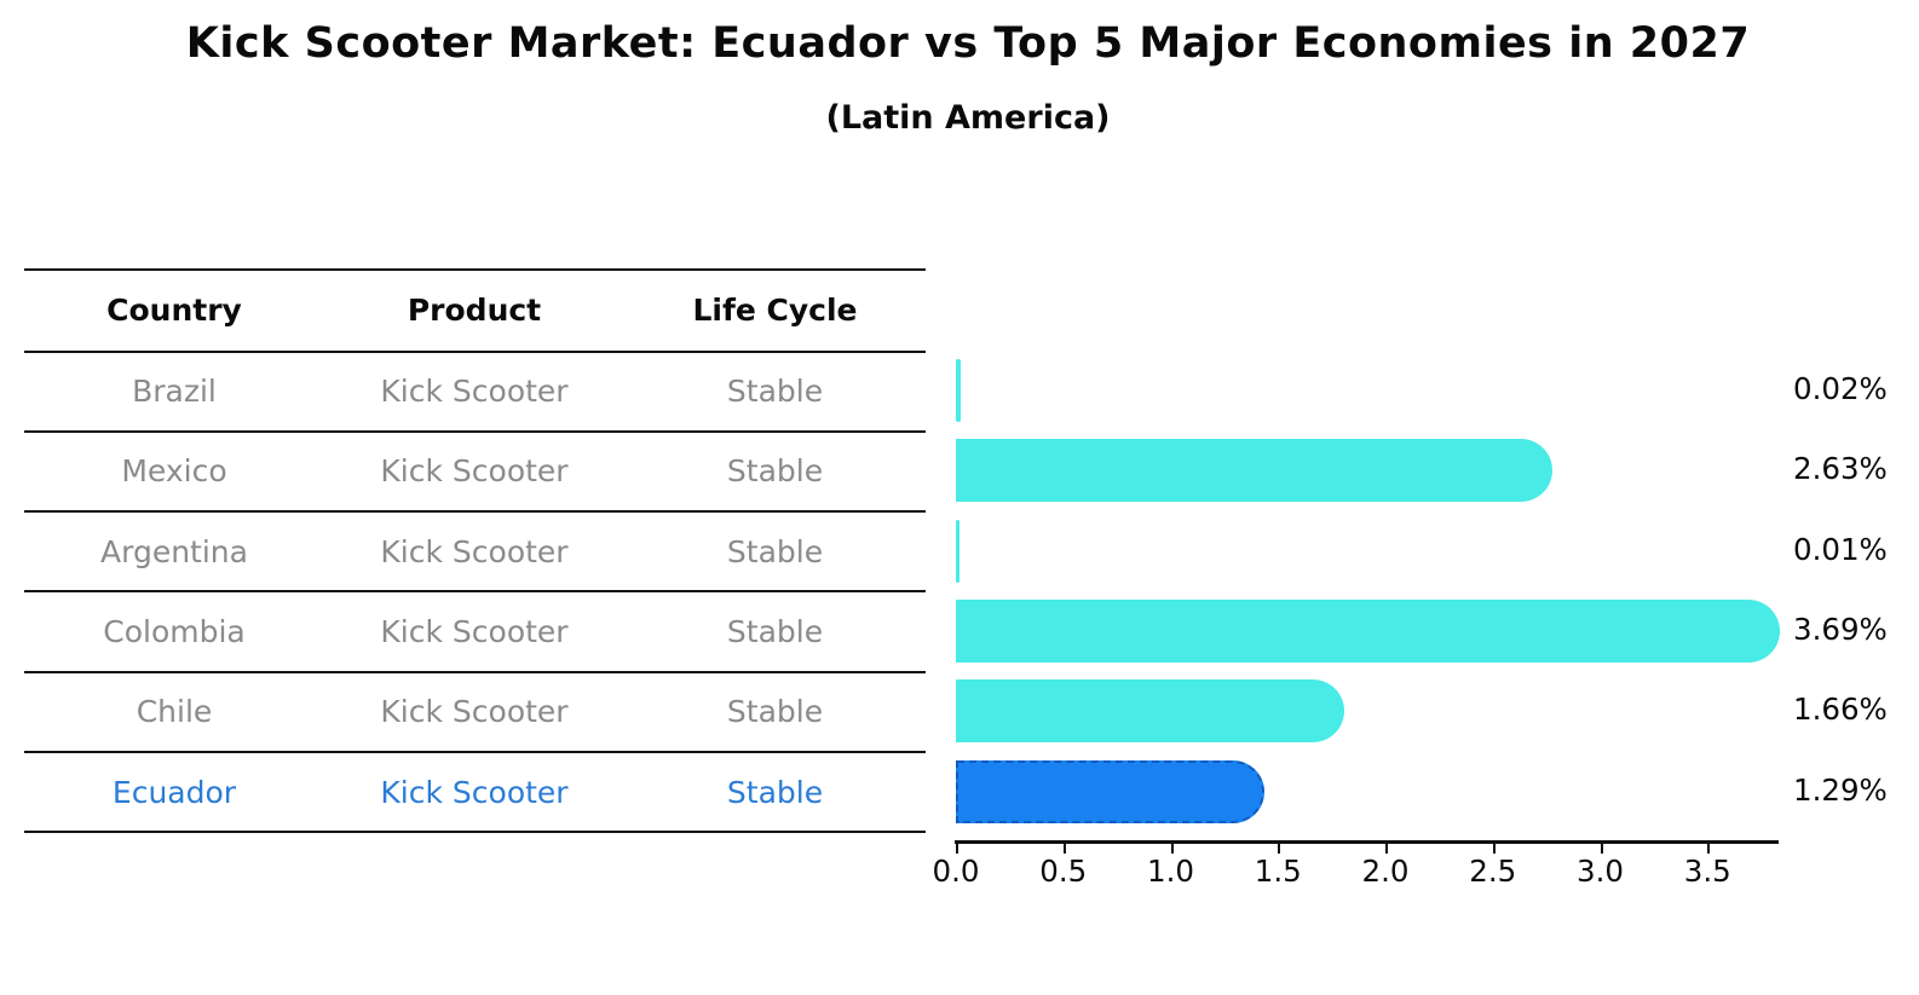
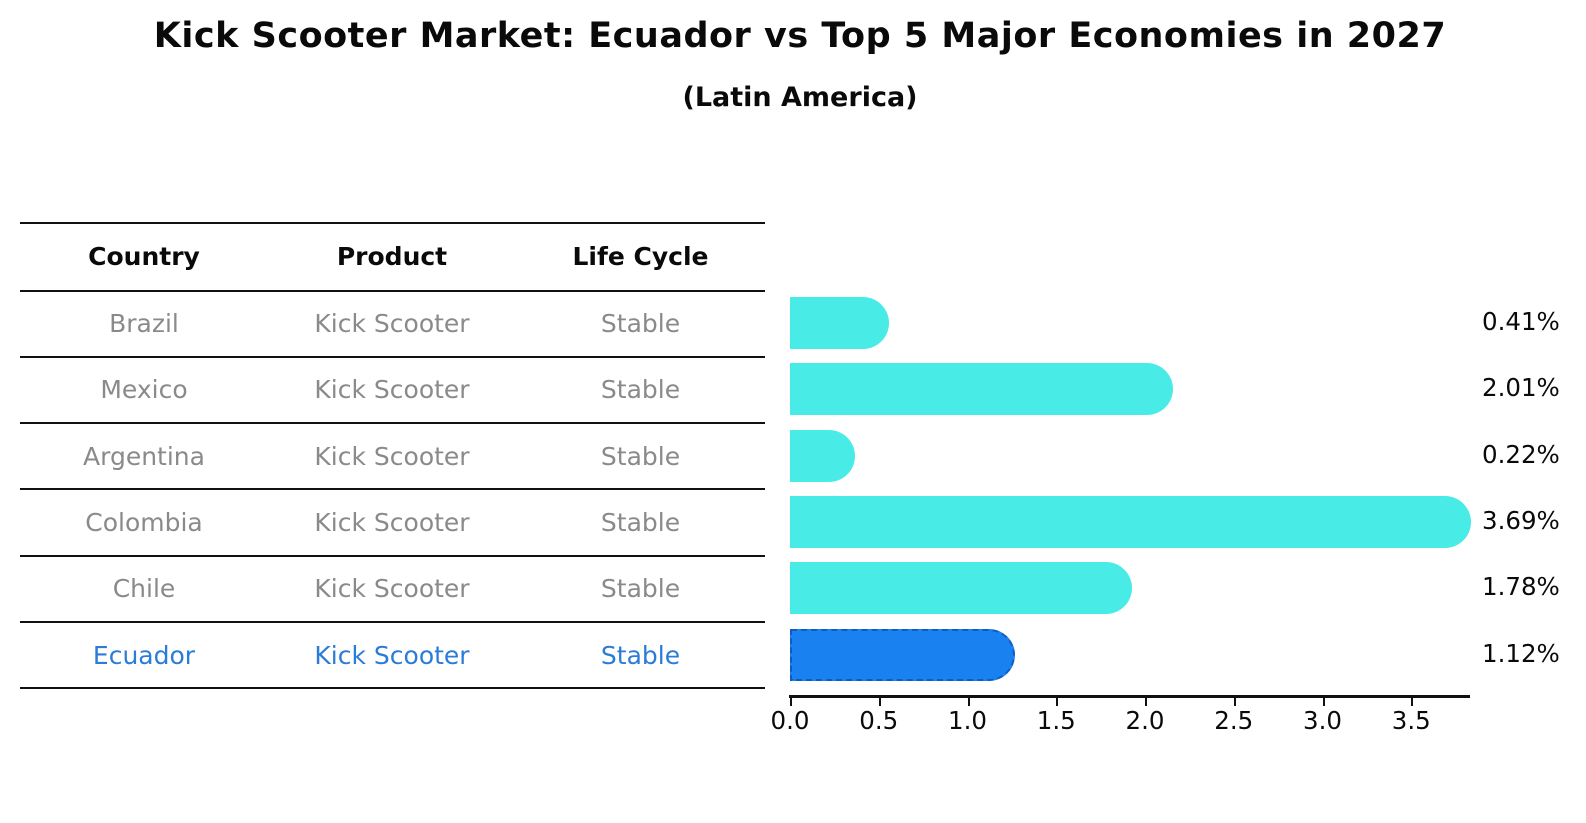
Brazil: 0.02% -> 0.41%
Mexico: 2.63% -> 2.01%
Argentina: 0.01% -> 0.22%
Chile: 1.66% -> 1.78%
Ecuador: 1.29% -> 1.12%
